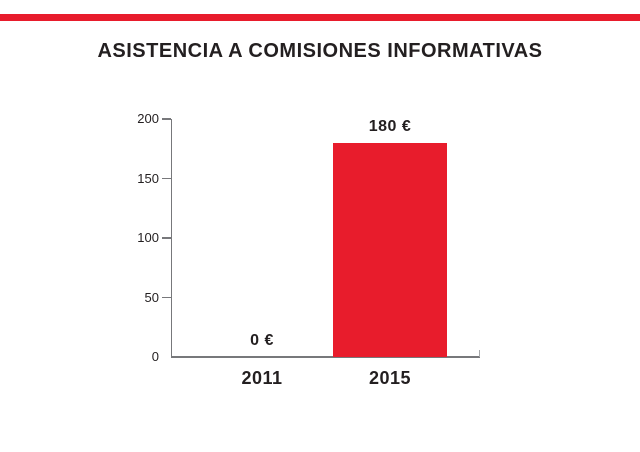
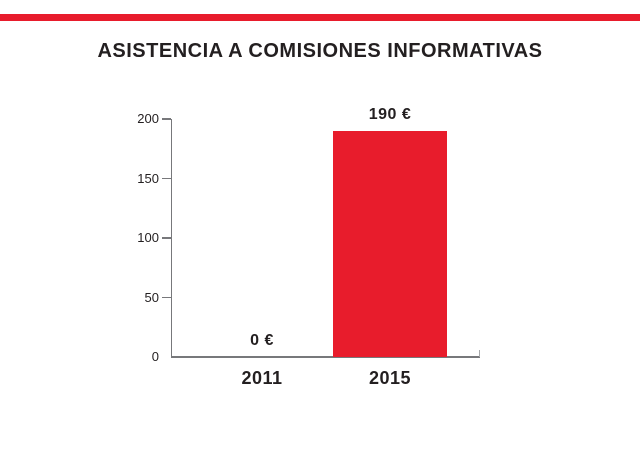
2015: 180 -> 190
